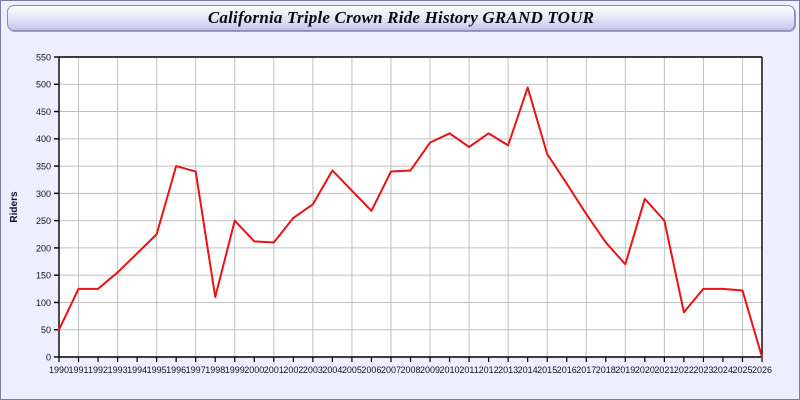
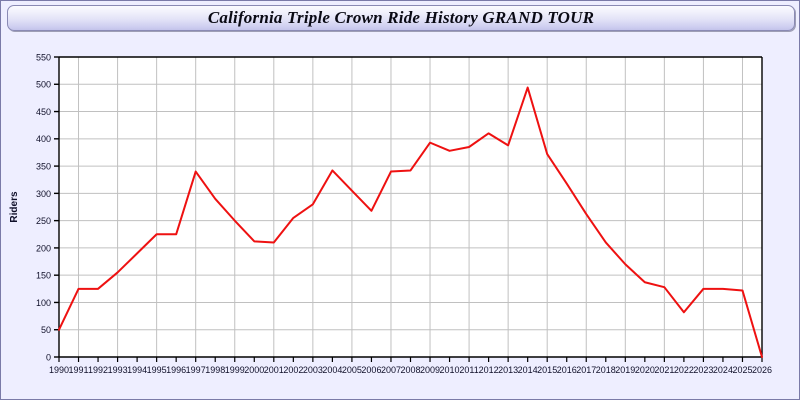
1996: 350 -> 220
1998: 110 -> 290
2010: 410 -> 380
2020: 290 -> 140
2021: 250 -> 130
